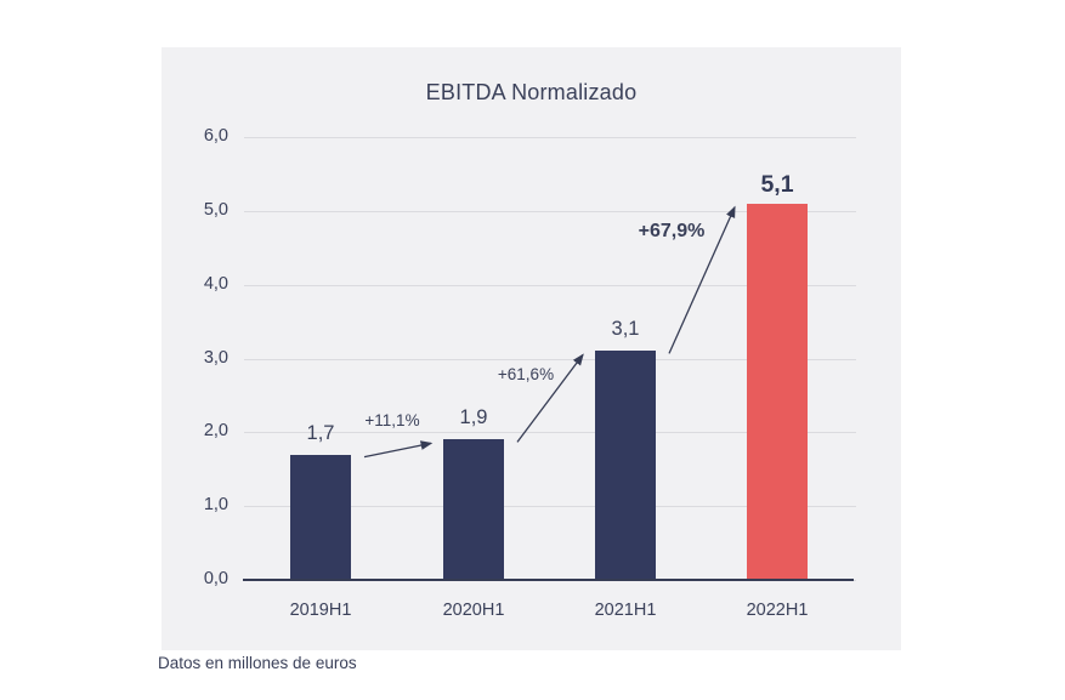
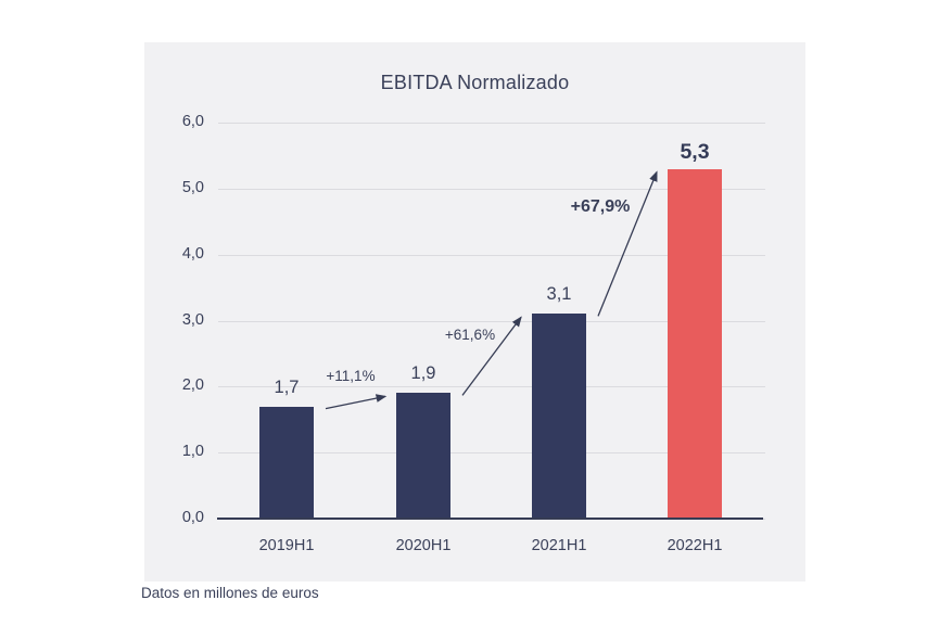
2022H1: 5,1 -> 5,3
